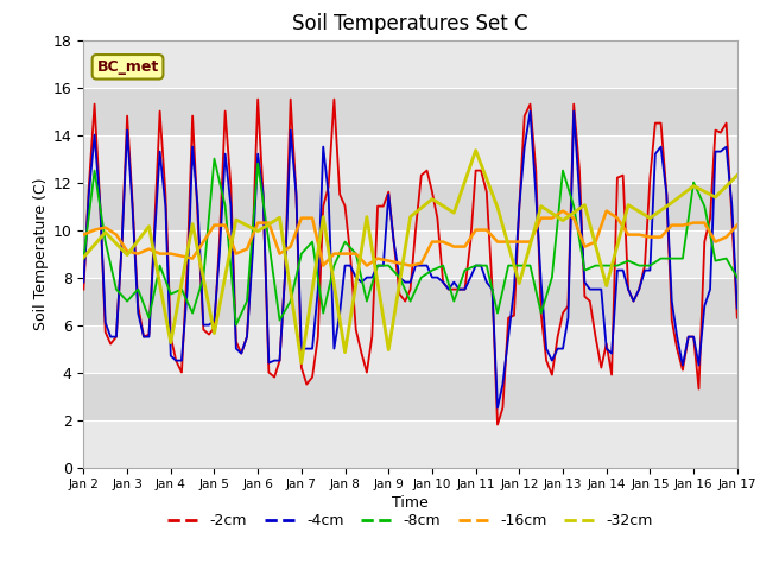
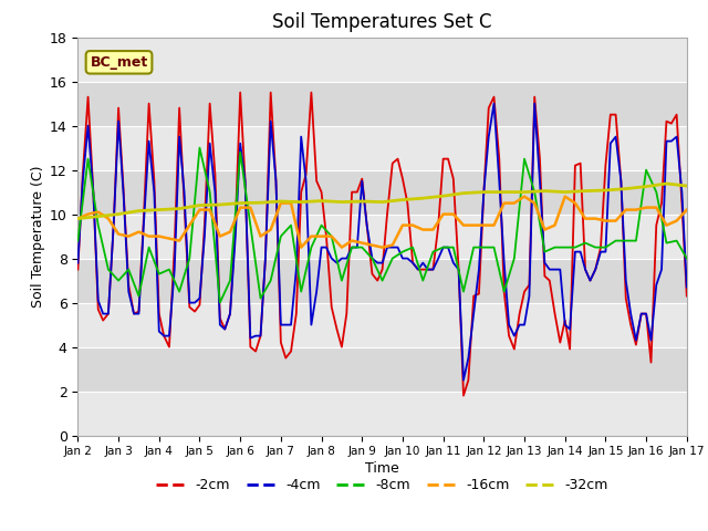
-32cm/Jan 2: 8.85 -> 9.80
-32cm/Jan 3: 8.95 -> 10.00
-32cm/Jan 4: 5.25 -> 10.20
-32cm/Jan 5: 5.65 -> 10.40
-32cm/Jan 6: 9.95 -> 10.50
-32cm/Jan 7: 4.40 -> 10.58
-32cm/Jan 8: 4.85 -> 10.60
-32cm/Jan 9: 4.95 -> 10.58
-32cm/Jan 10: 11.30 -> 10.65
-32cm/Jan 11: 13.35 -> 10.82
-32cm/Jan 12: 7.75 -> 11.00
-32cm/Jan 13: 10.40 -> 11.00
-32cm/Jan 14: 7.65 -> 11.00
-32cm/Jan 15: 10.50 -> 11.08
-32cm/Jan 16: 11.85 -> 11.25
-32cm/Jan 17: 12.30 -> 11.28
